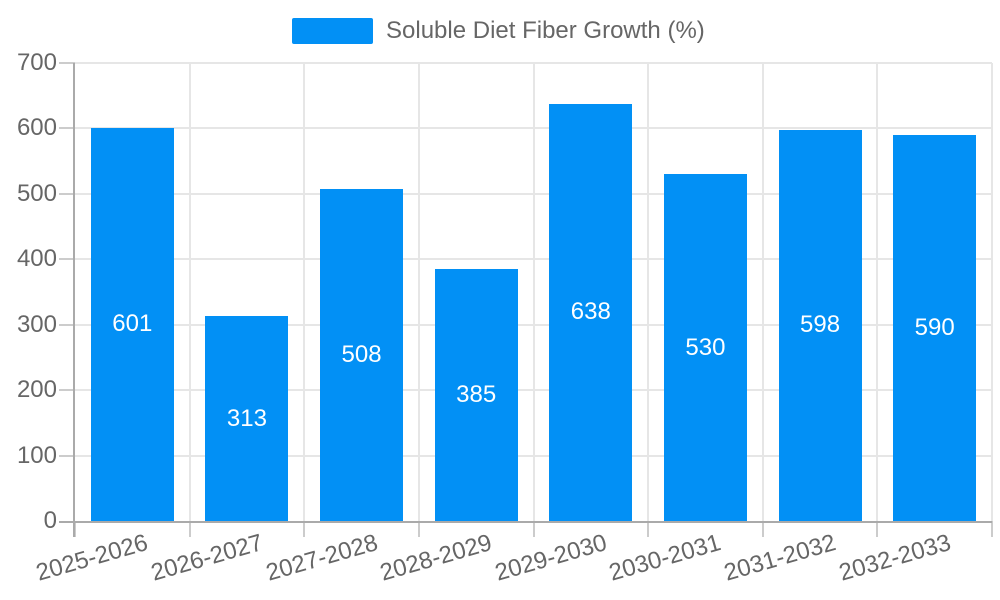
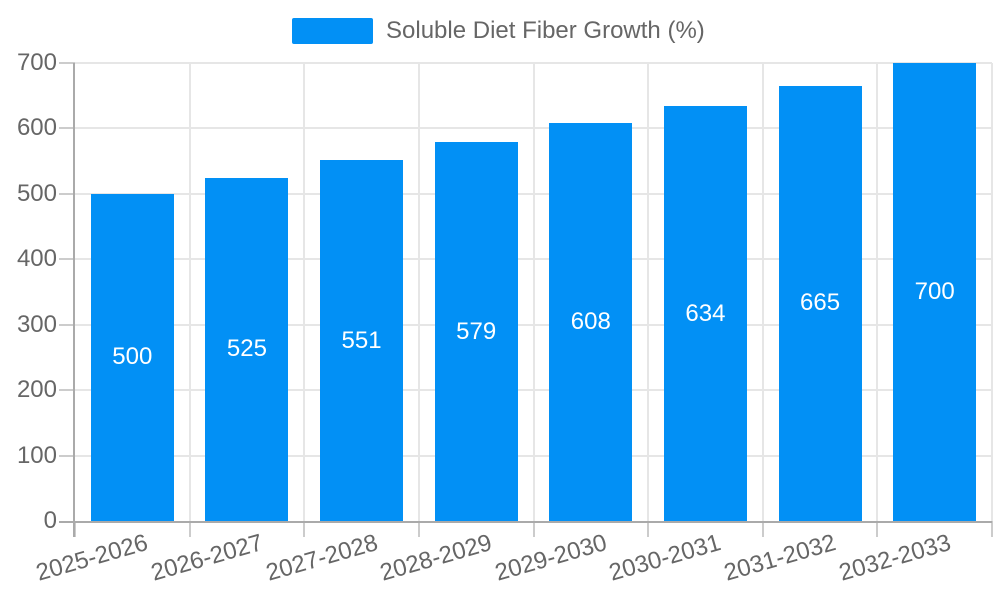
2025-2026: 601 -> 500
2026-2027: 313 -> 525
2027-2028: 508 -> 551
2028-2029: 385 -> 579
2029-2030: 638 -> 608
2030-2031: 530 -> 634
2031-2032: 598 -> 665
2032-2033: 590 -> 700
